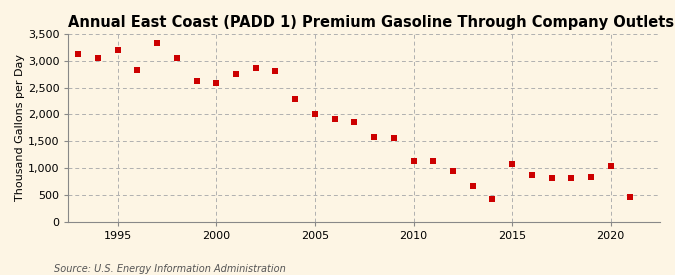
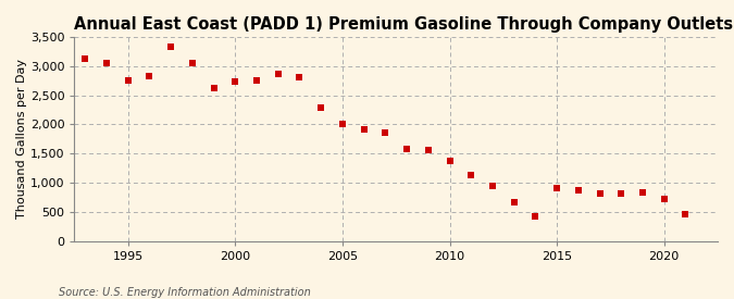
1995: 3,200 -> 2,760
2000: 2,580 -> 2,730
2010: 1,140 -> 1,380
2015: 1,080 -> 900
2020: 1,040 -> 730
